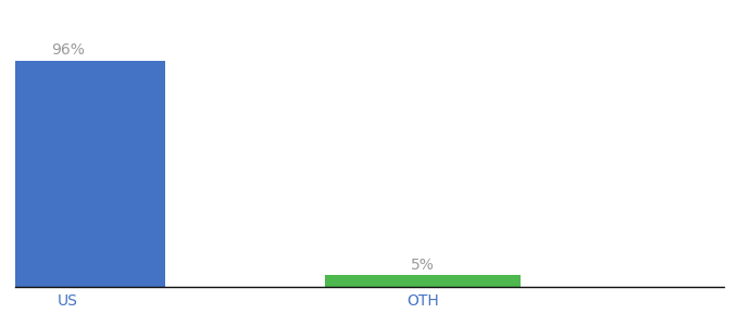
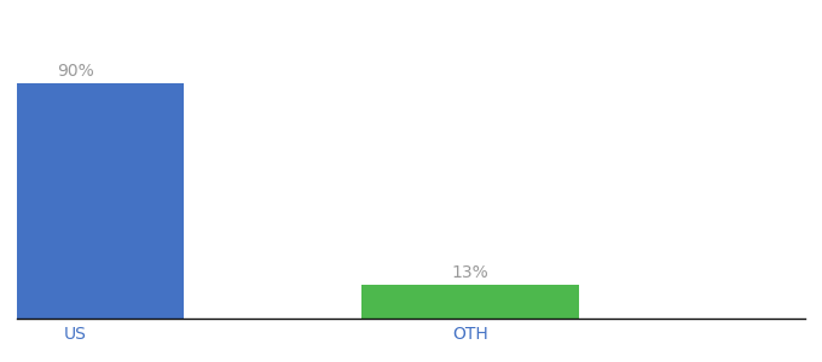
US: 96% -> 90%
OTH: 5% -> 13%
